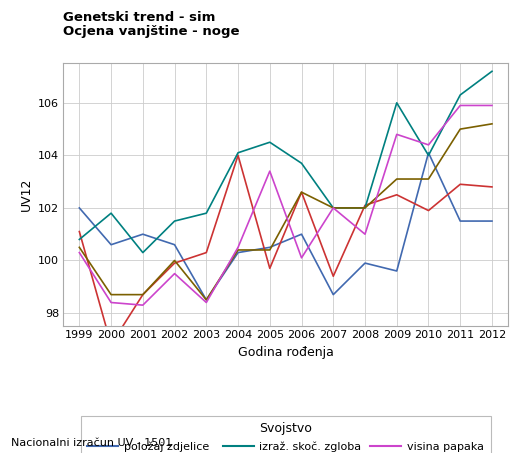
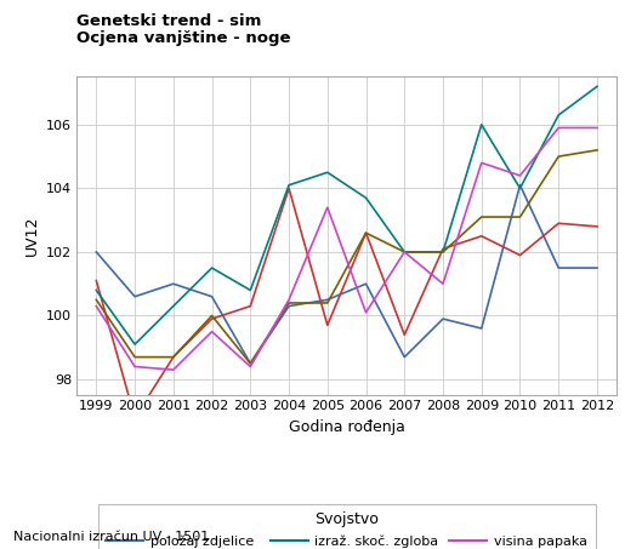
izraž. skoč. zgloba/2000: 101.8 -> 99.1
izraž. skoč. zgloba/2003: 101.8 -> 100.8
